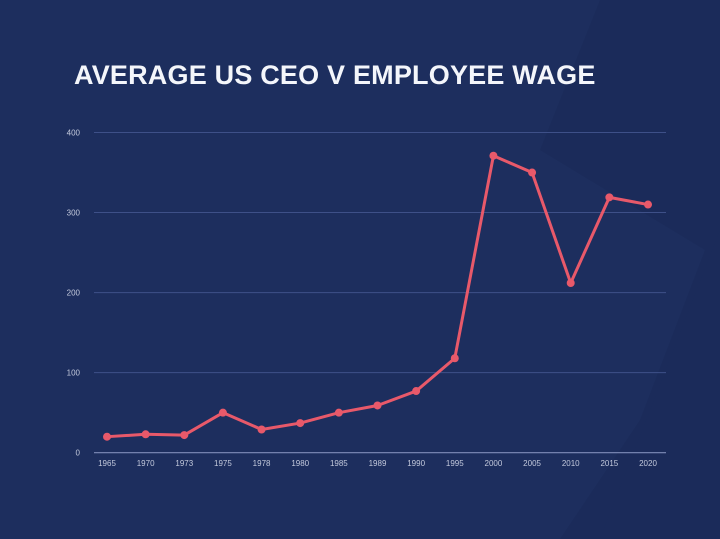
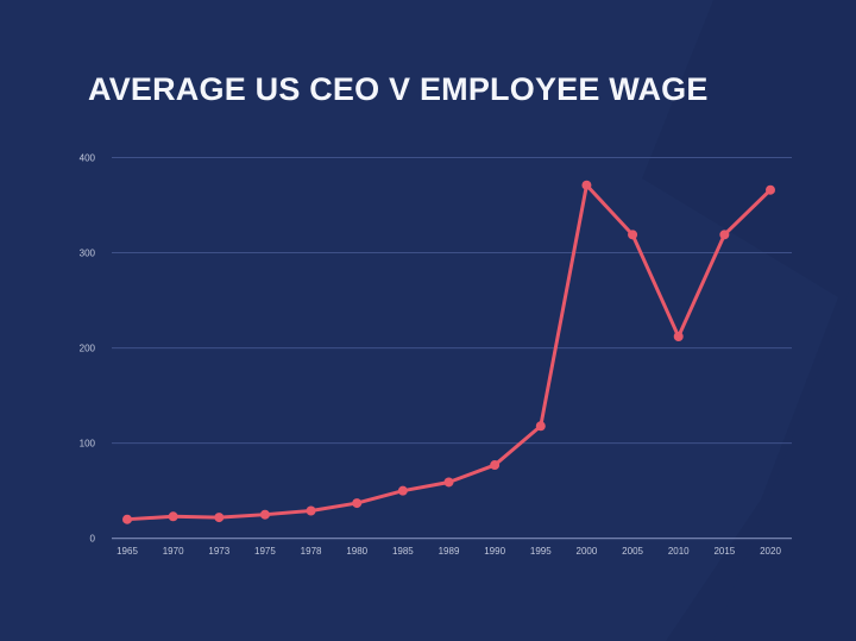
1975: 50 -> 20
2005: 350 -> 320
2020: 310 -> 370
